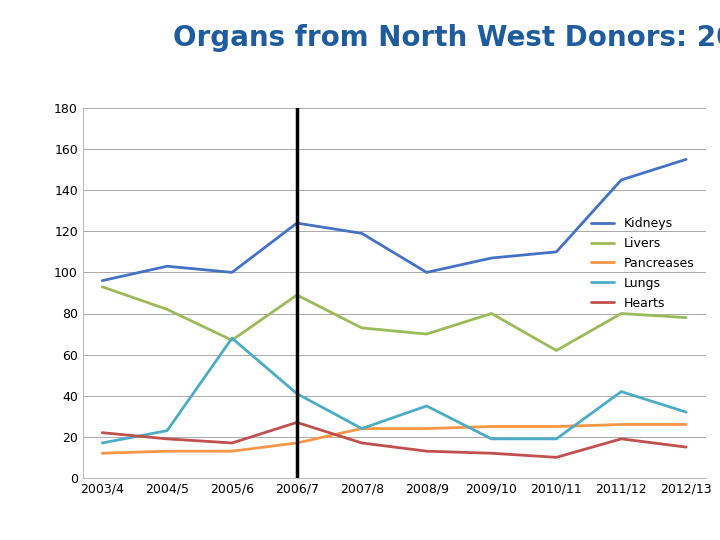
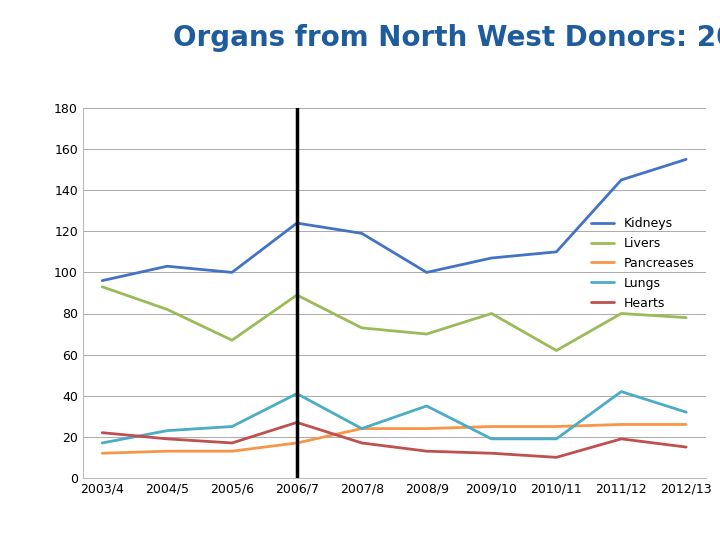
Lungs/2005/6: 68 -> 25
